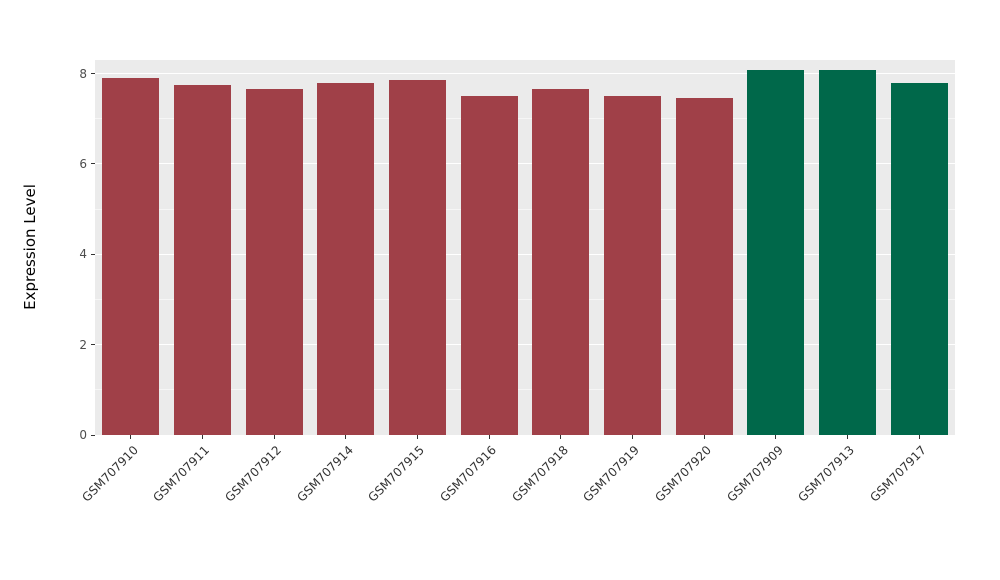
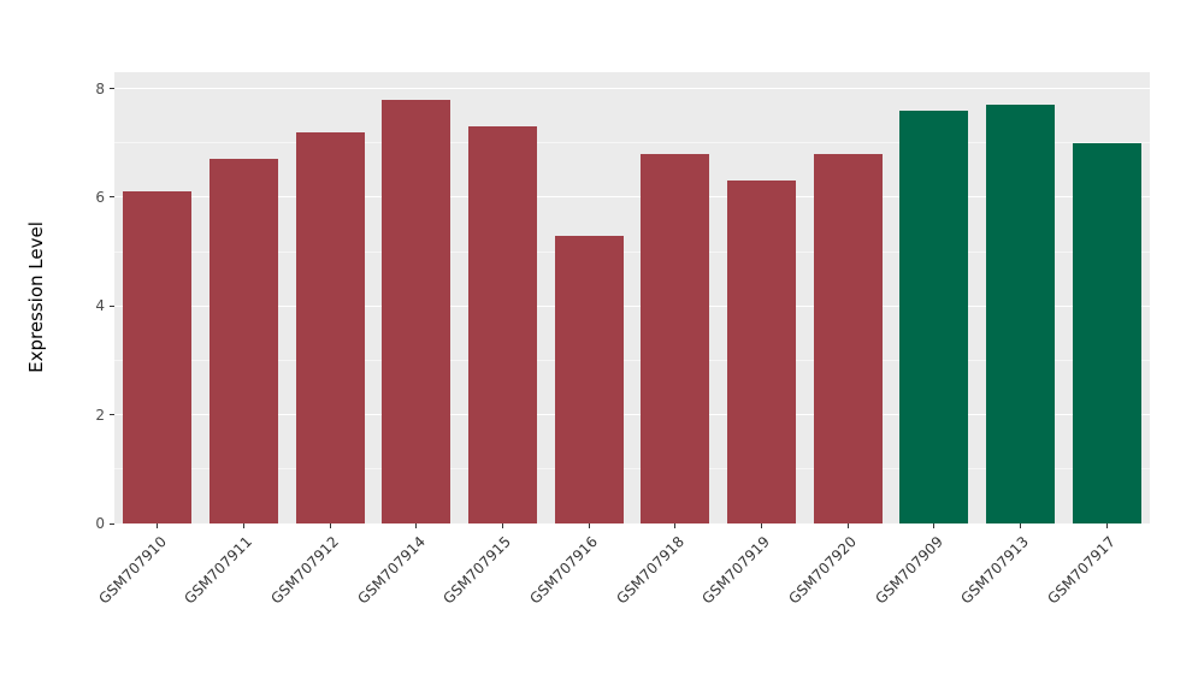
GSM707910: 7.9 -> 6.1
GSM707911: 7.8 -> 6.7
GSM707912: 7.7 -> 7.2
GSM707915: 7.8 -> 7.3
GSM707916: 7.5 -> 5.3
GSM707918: 7.7 -> 6.8
GSM707919: 7.5 -> 6.3
GSM707920: 7.5 -> 6.8
GSM707909: 8.1 -> 7.6
GSM707913: 8.1 -> 7.7
GSM707917: 7.8 -> 7.0
